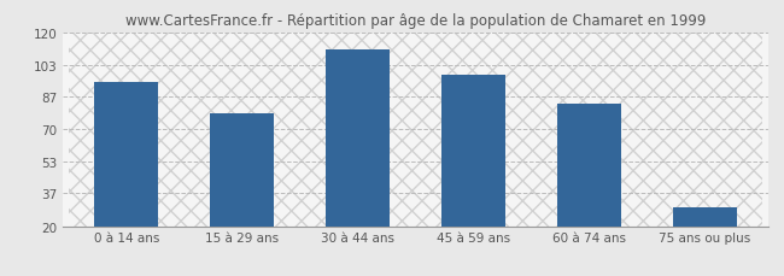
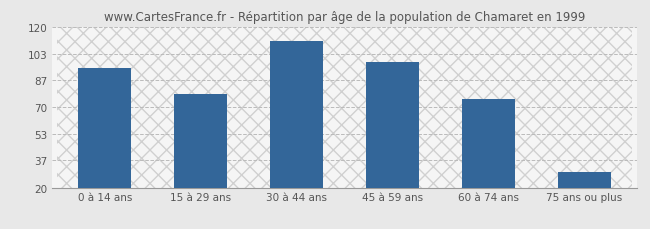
60 à 74 ans: 83 -> 75
